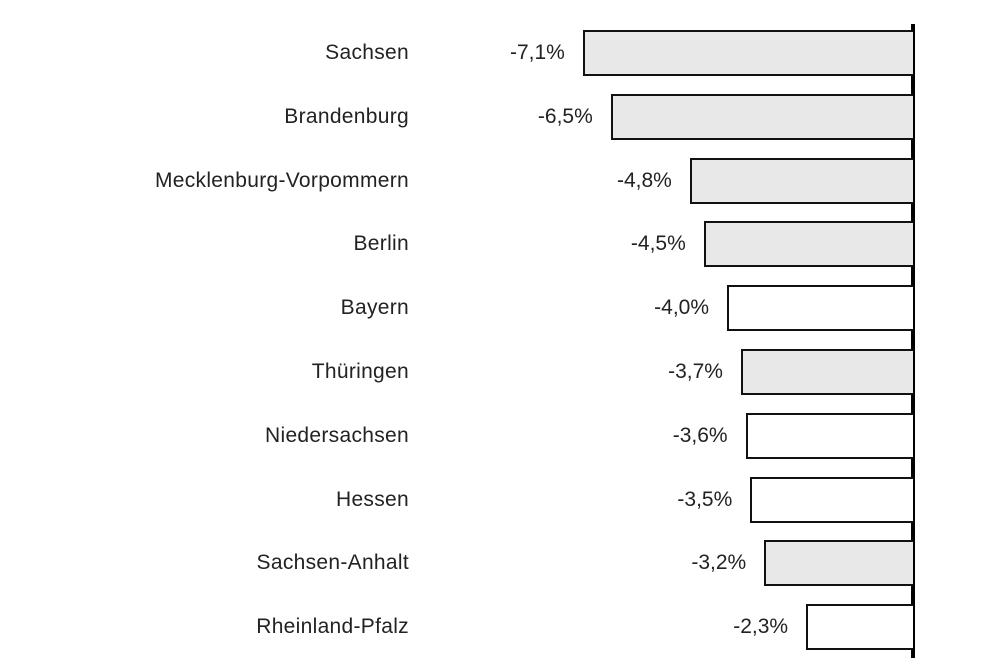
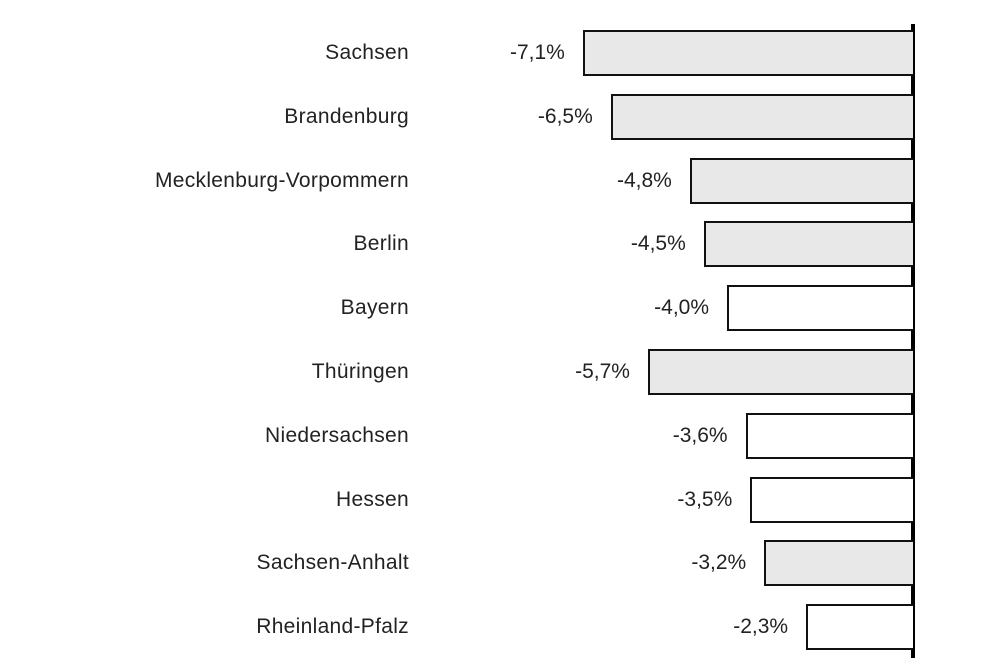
Thüringen: -3,7% -> -5,7%
